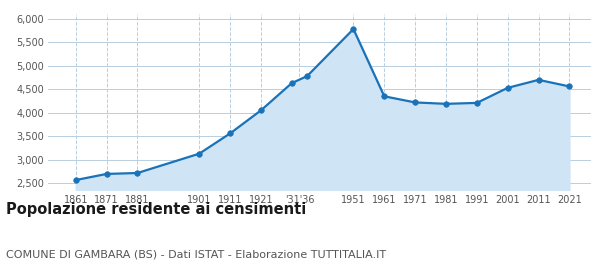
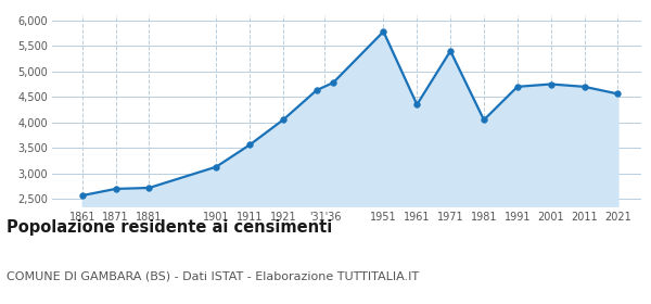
1971: 4,220 -> 5,400
1981: 4,190 -> 4,050
1991: 4,210 -> 4,700
2001: 4,530 -> 4,750
